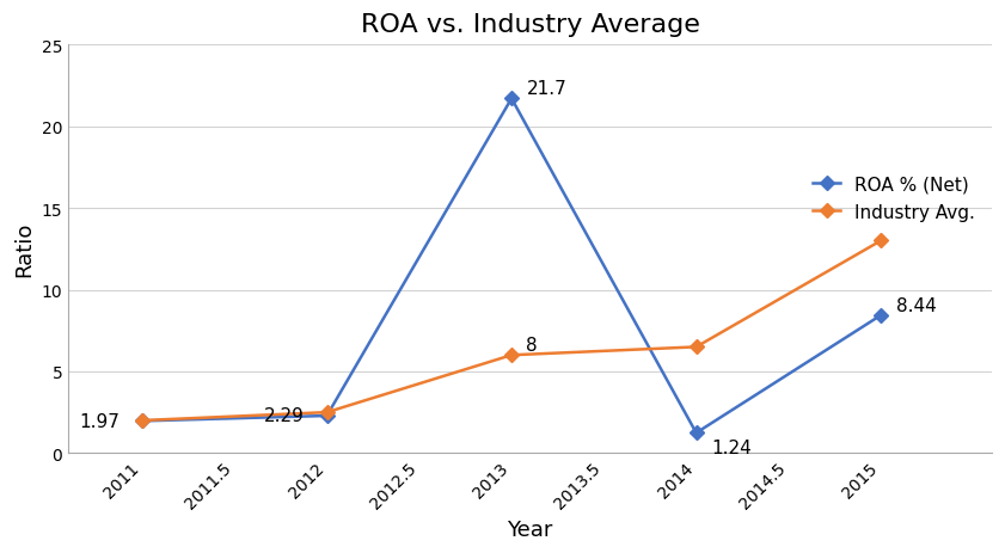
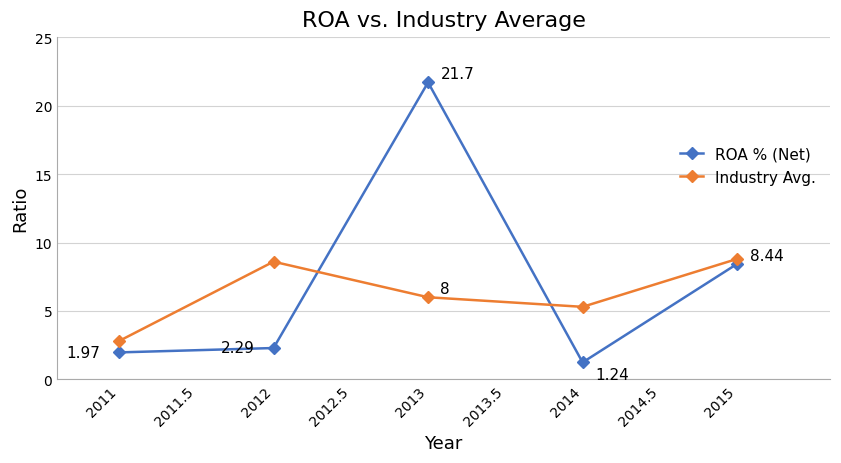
Industry Avg./2011: 2.0 -> 2.8
Industry Avg./2012: 2.5 -> 8.6
Industry Avg./2014: 6.5 -> 5.3
Industry Avg./2015: 13.0 -> 8.8
